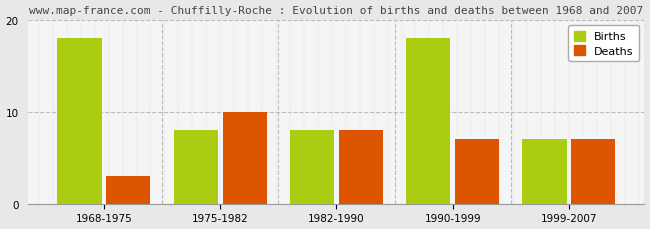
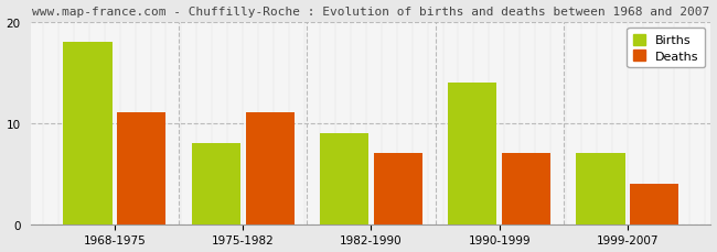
Deaths/1968-1975: 3 -> 11
Deaths/1975-1982: 10 -> 11
Births/1982-1990: 8 -> 9
Deaths/1982-1990: 8 -> 7
Births/1990-1999: 18 -> 14
Deaths/1999-2007: 7 -> 4
